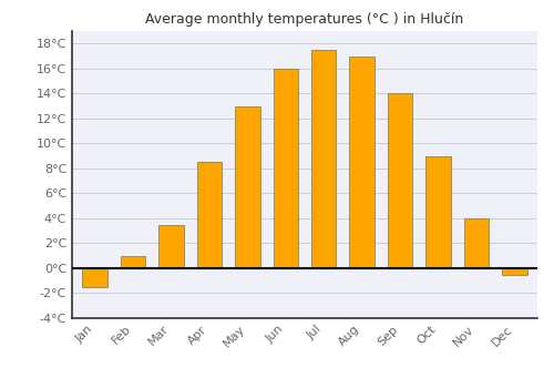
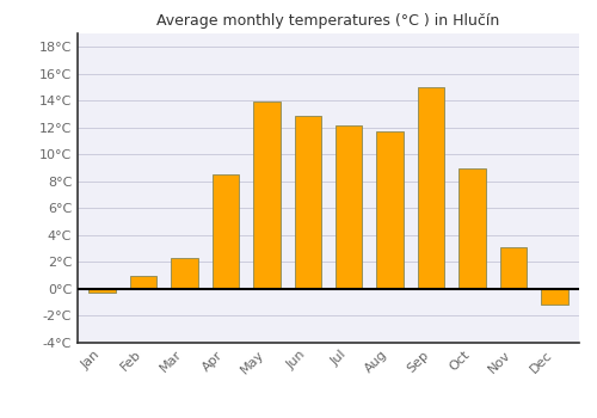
Jan: -1.5°C -> -0.3°C
Mar: 3.5°C -> 2.3°C
May: 13.0°C -> 13.9°C
Jun: 16.0°C -> 12.9°C
Jul: 17.5°C -> 12.2°C
Aug: 17.0°C -> 11.7°C
Sep: 14.0°C -> 15.0°C
Nov: 4.0°C -> 3.1°C
Dec: -0.5°C -> -1.2°C
